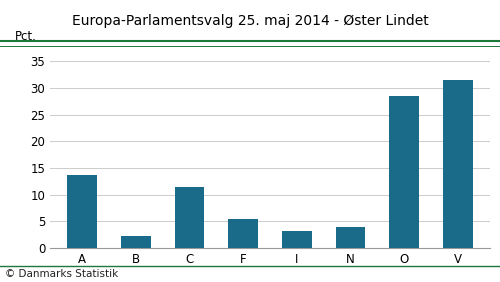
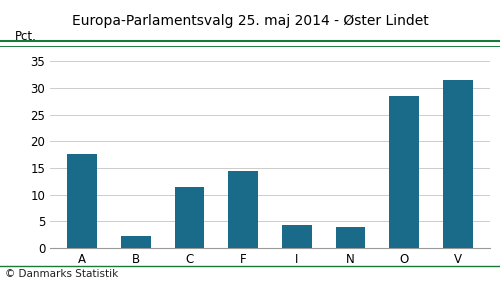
A: 13.8 -> 17.6
F: 5.4 -> 14.4
I: 3.2 -> 4.4
